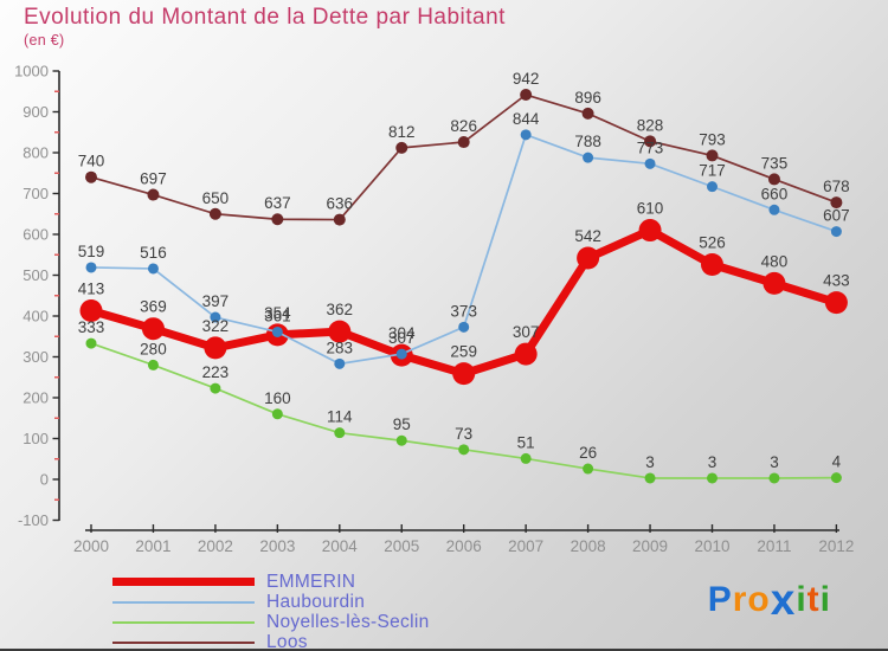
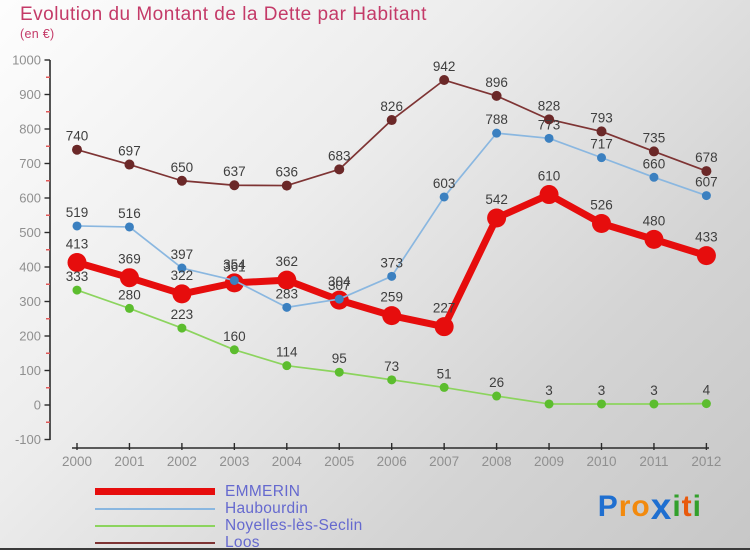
Loos/2005: 812 -> 683
EMMERIN/2007: 307 -> 227
Haubourdin/2007: 844 -> 603
